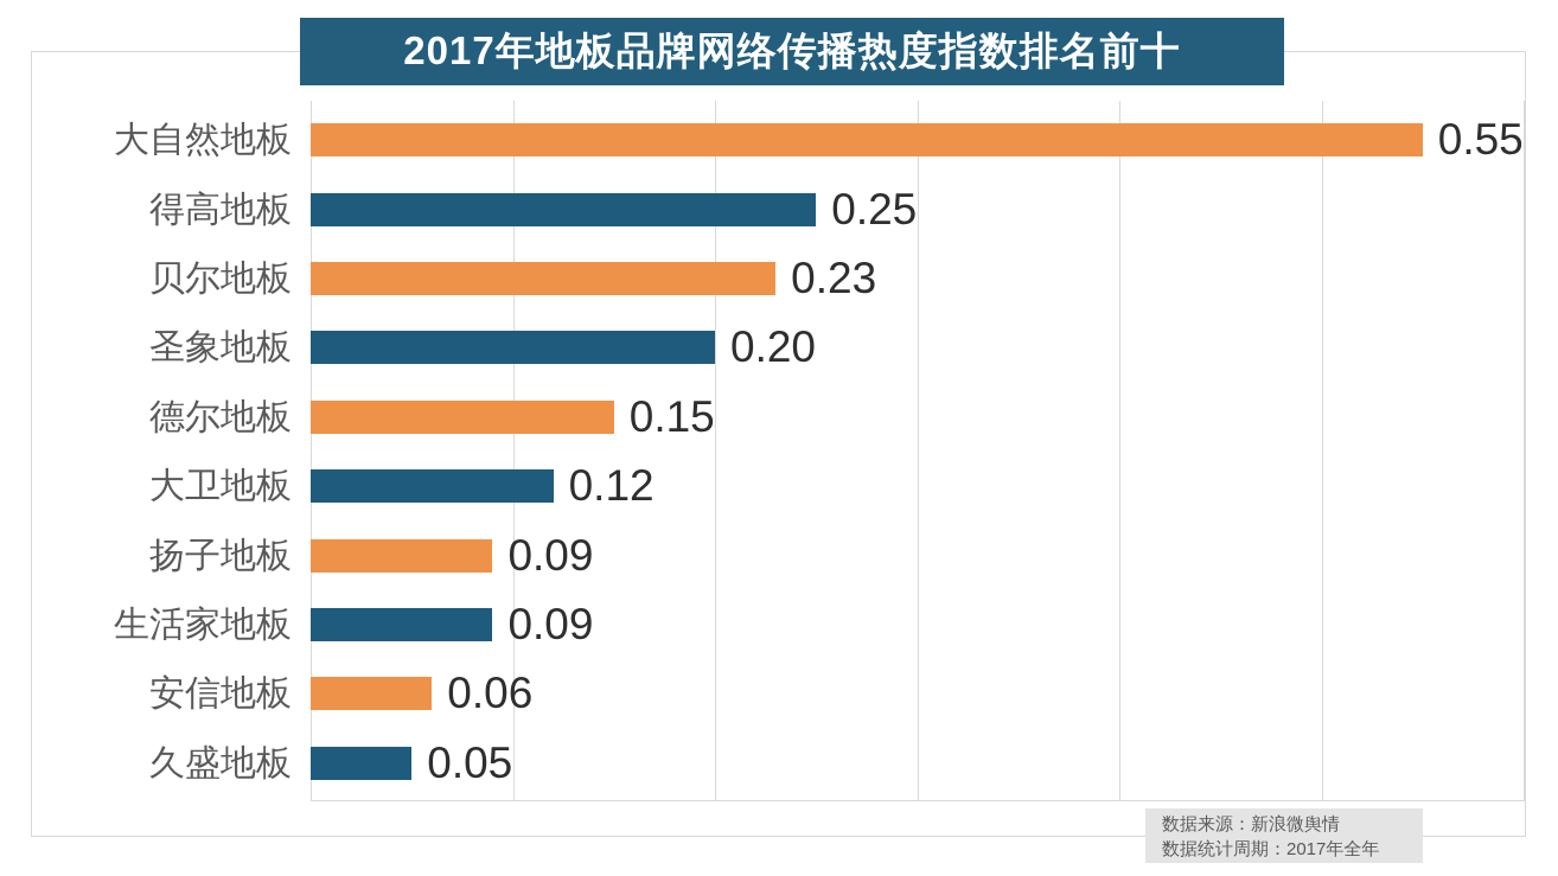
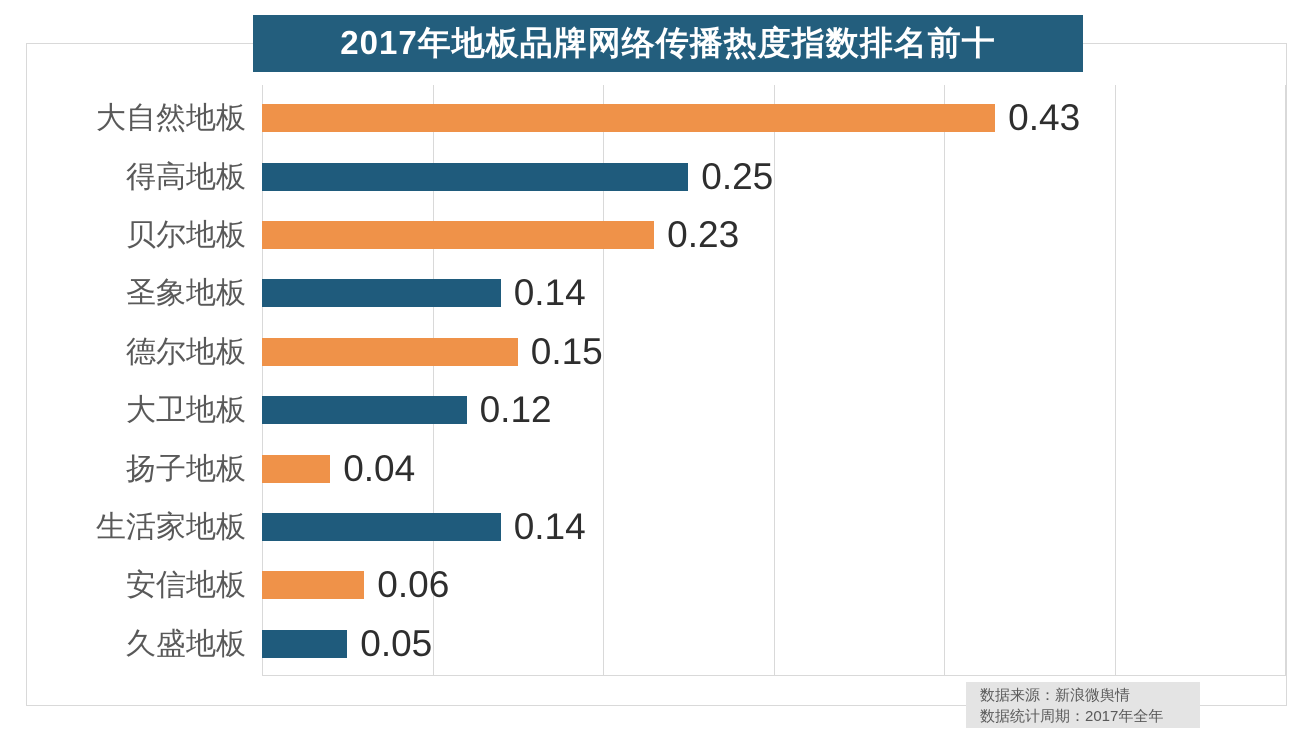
大自然地板: 0.55 -> 0.43
圣象地板: 0.20 -> 0.14
扬子地板: 0.09 -> 0.04
生活家地板: 0.09 -> 0.14
